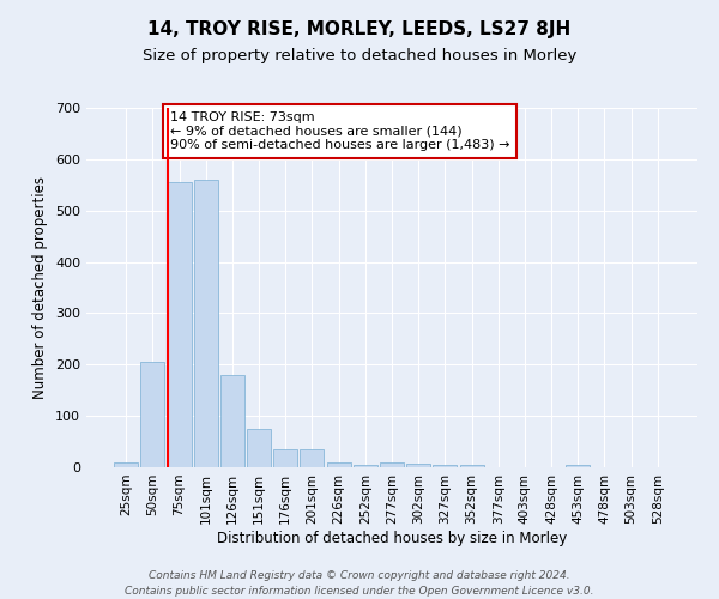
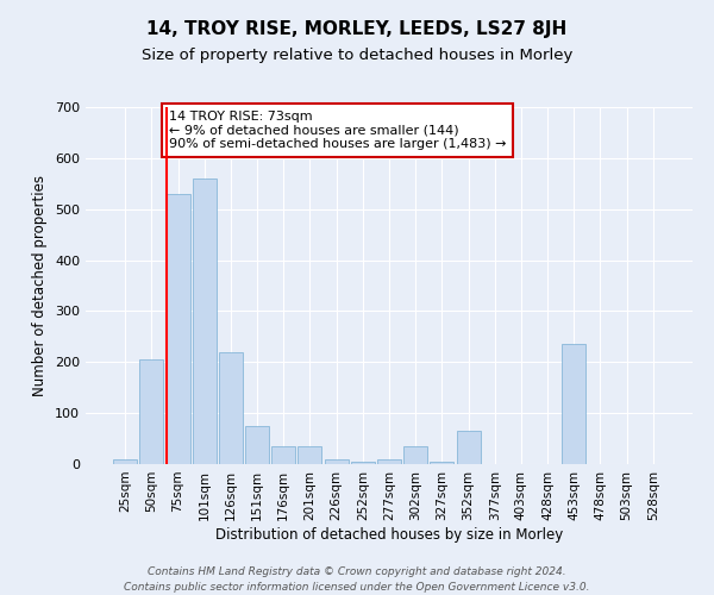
75sqm: 555 -> 530
126sqm: 180 -> 220
302sqm: 8 -> 35
352sqm: 5 -> 65
453sqm: 5 -> 235
